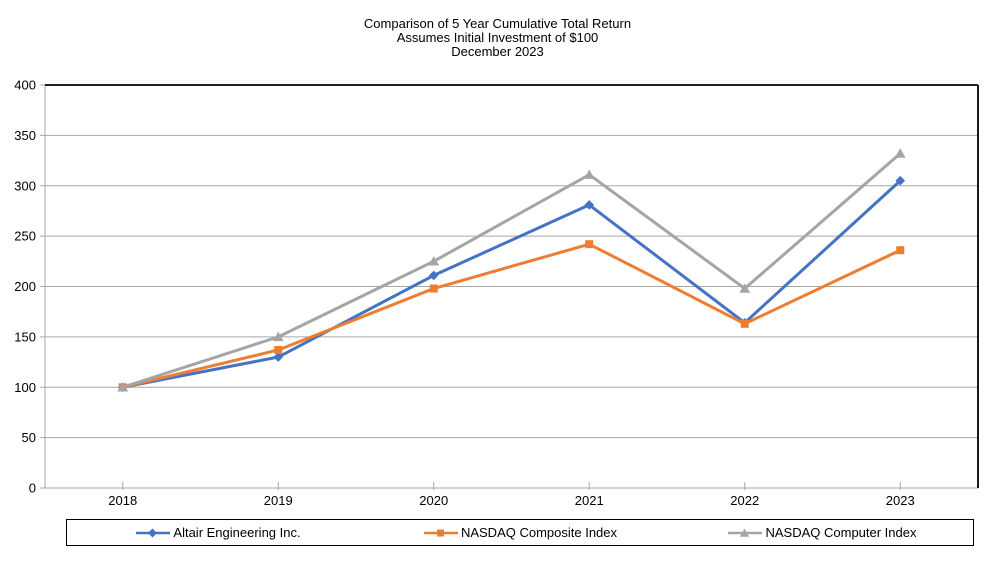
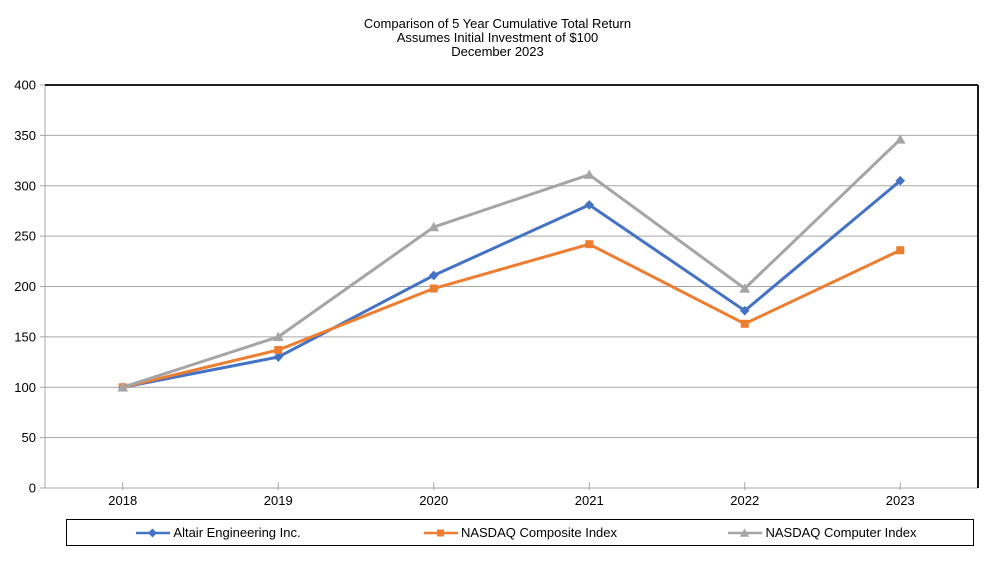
NASDAQ Computer Index/2020: 225 -> 259
Altair Engineering Inc./2022: 164 -> 176
NASDAQ Computer Index/2023: 332 -> 346
